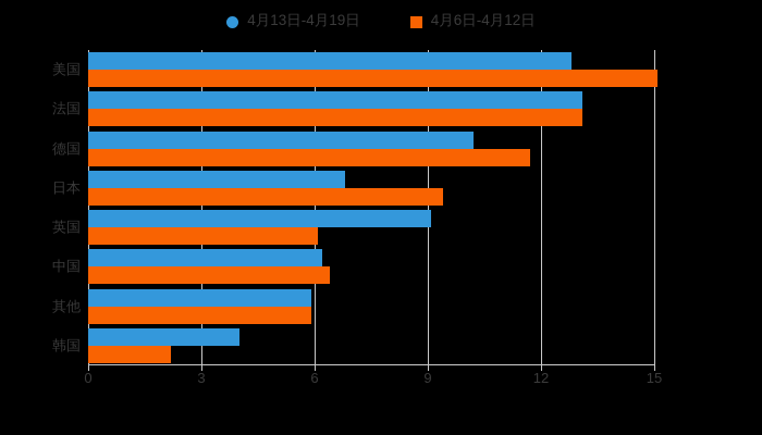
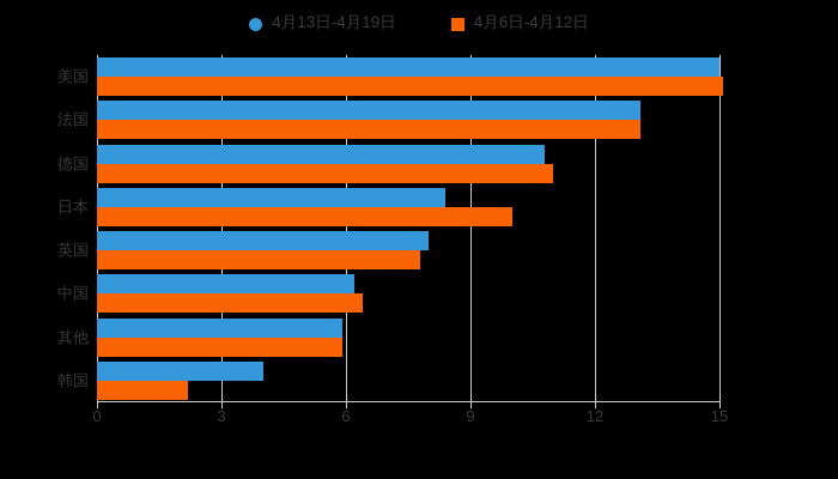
4月13日-4月19日/美国: 12.8 -> 15.0
4月13日-4月19日/德国: 10.2 -> 10.8
4月6日-4月12日/德国: 11.7 -> 11.0
4月13日-4月19日/日本: 6.8 -> 8.4
4月6日-4月12日/日本: 9.4 -> 10.0
4月13日-4月19日/英国: 9.1 -> 8.0
4月6日-4月12日/英国: 6.1 -> 7.8
